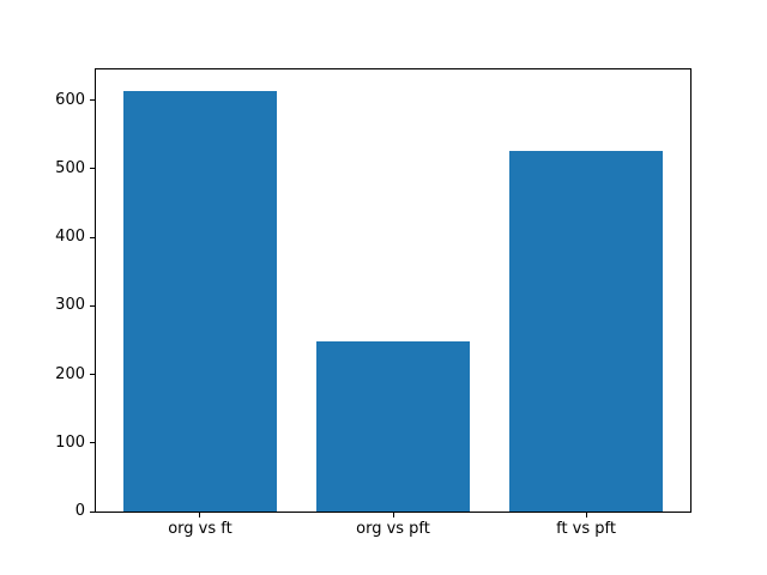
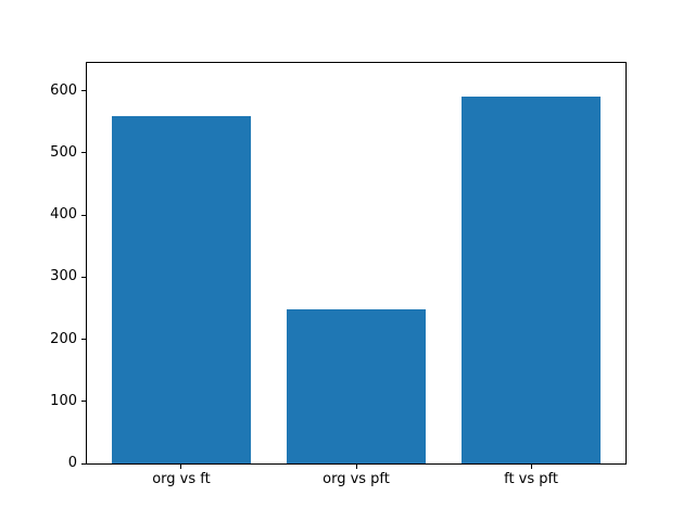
org vs ft: 610 -> 560
ft vs pft: 530 -> 590
